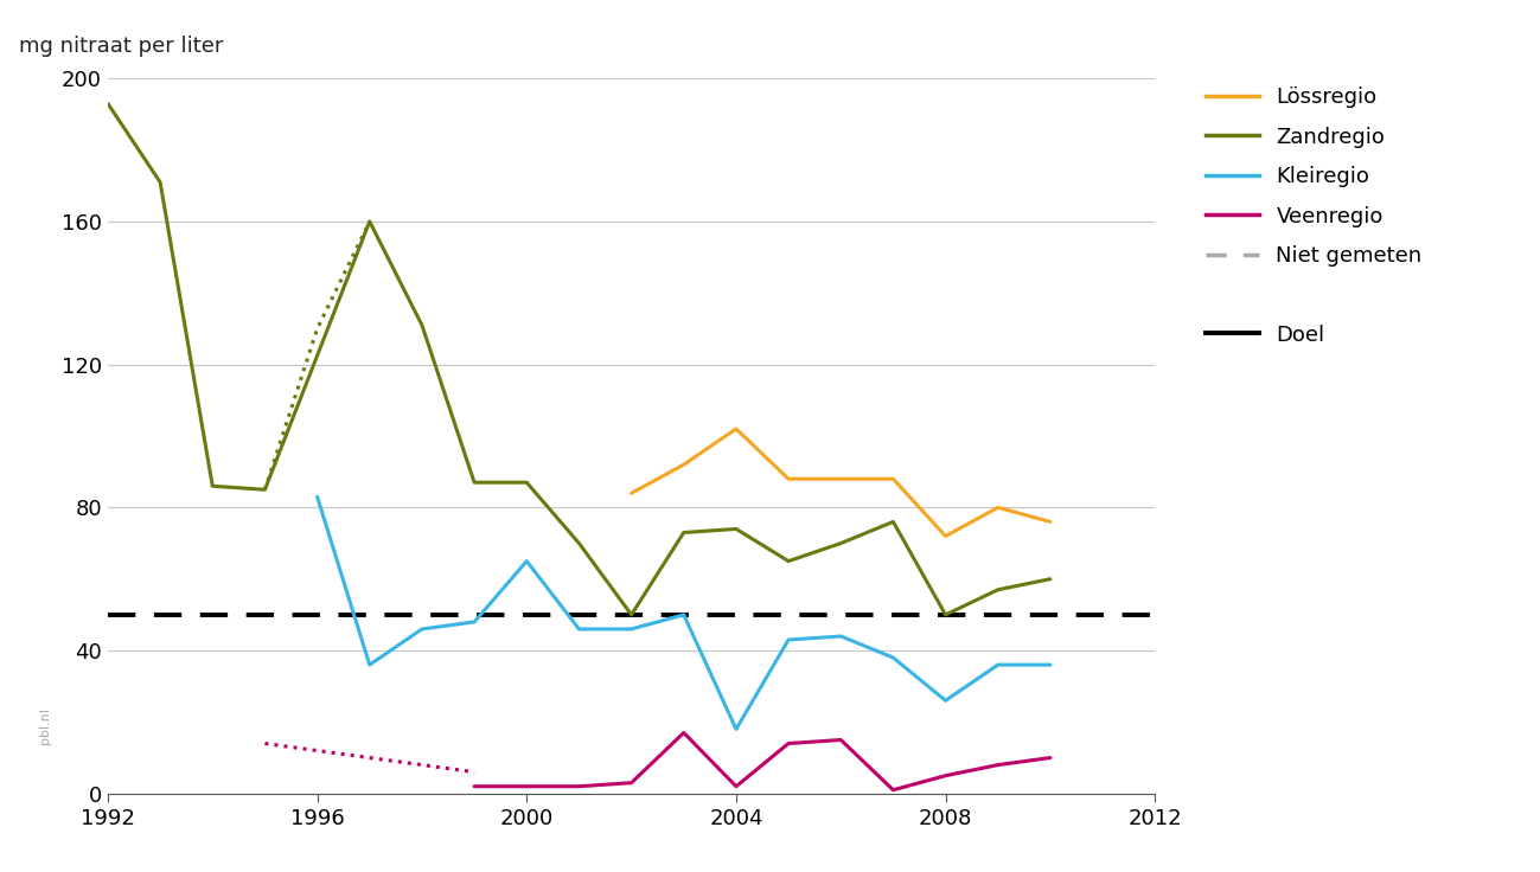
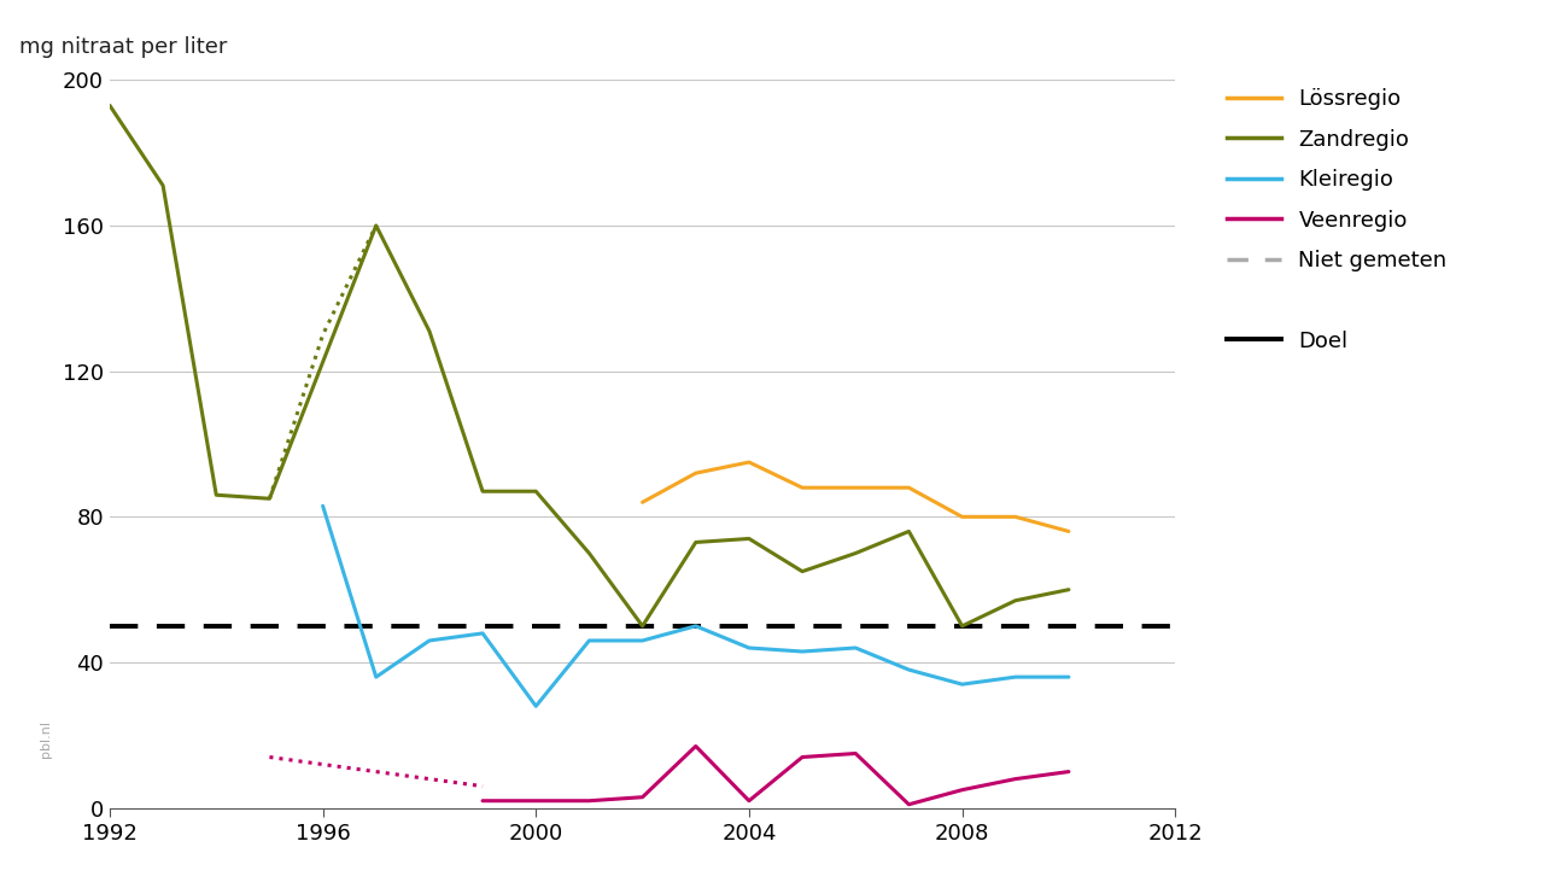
Kleiregio/2000: 65 -> 28
Lössregio/2004: 102 -> 95
Kleiregio/2004: 18 -> 44
Lössregio/2008: 72 -> 80
Kleiregio/2008: 26 -> 34
